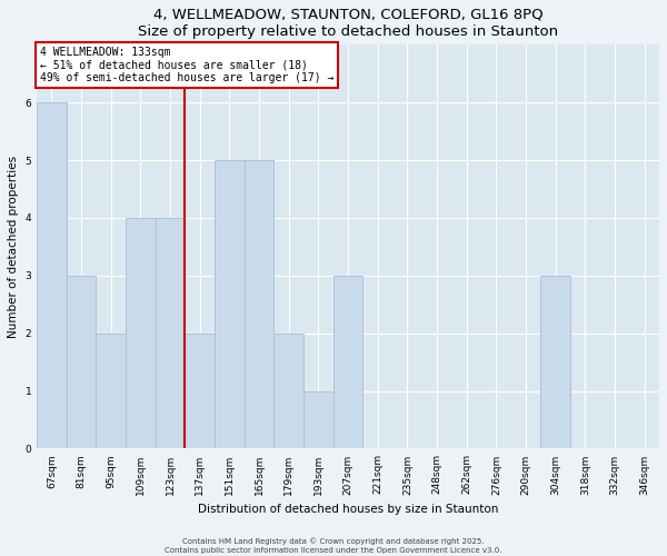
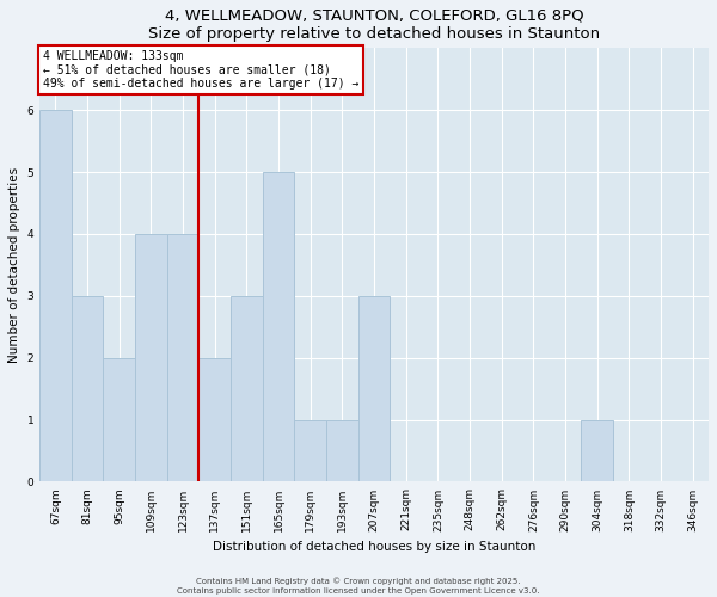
151sqm: 5 -> 3
179sqm: 2 -> 1
304sqm: 3 -> 1
